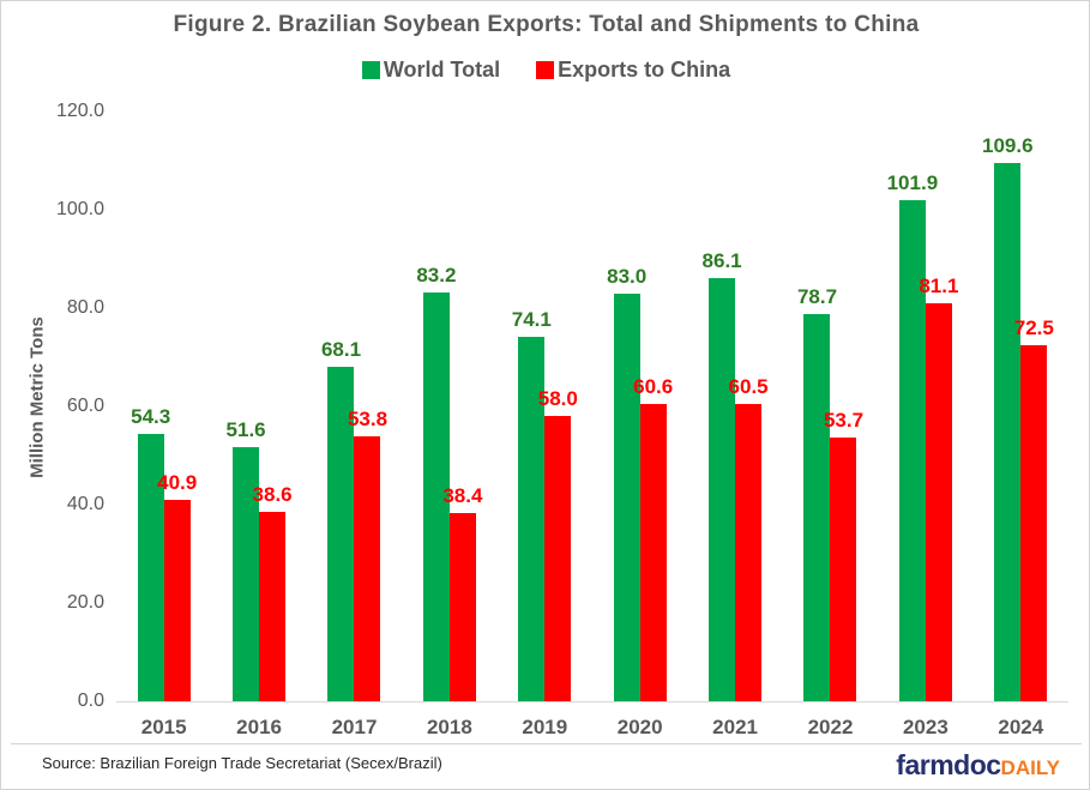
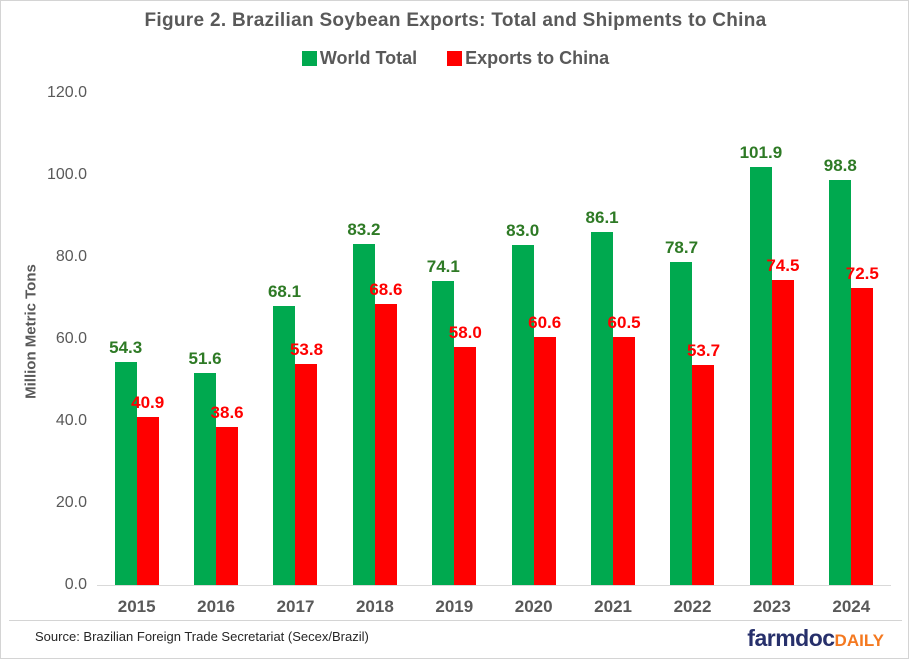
Exports to China/2018: 38.4 -> 68.6
Exports to China/2023: 81.1 -> 74.5
World Total/2024: 109.6 -> 98.8
